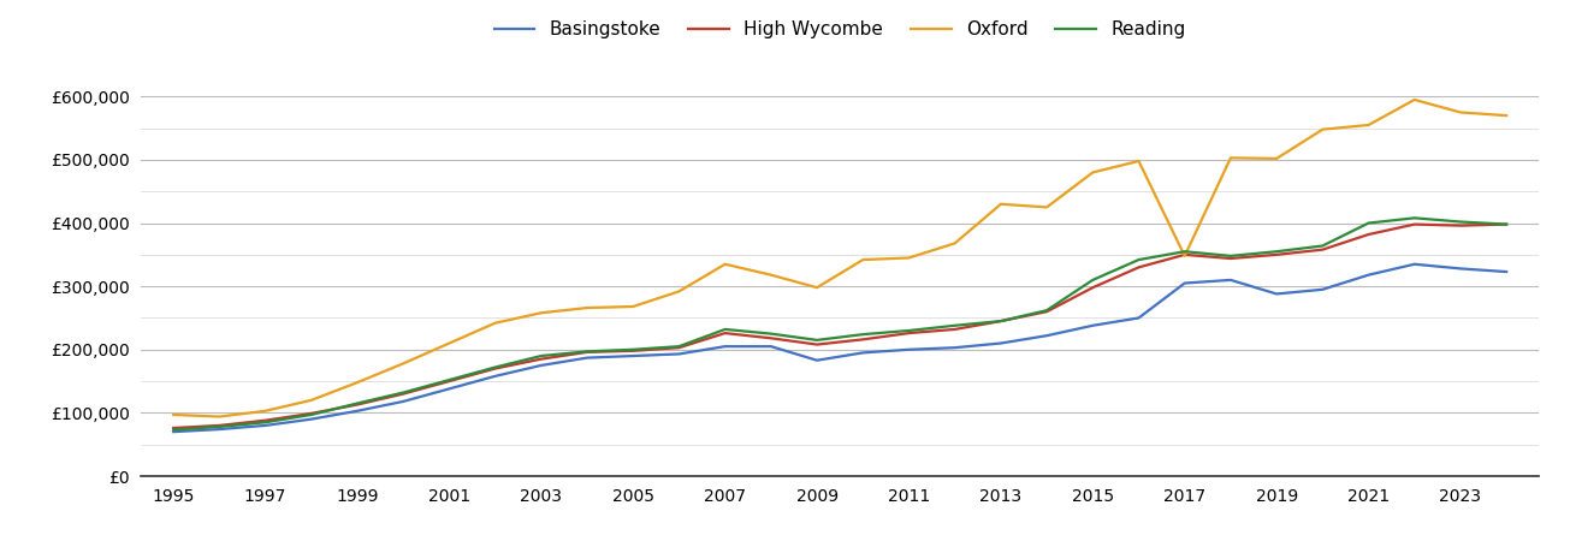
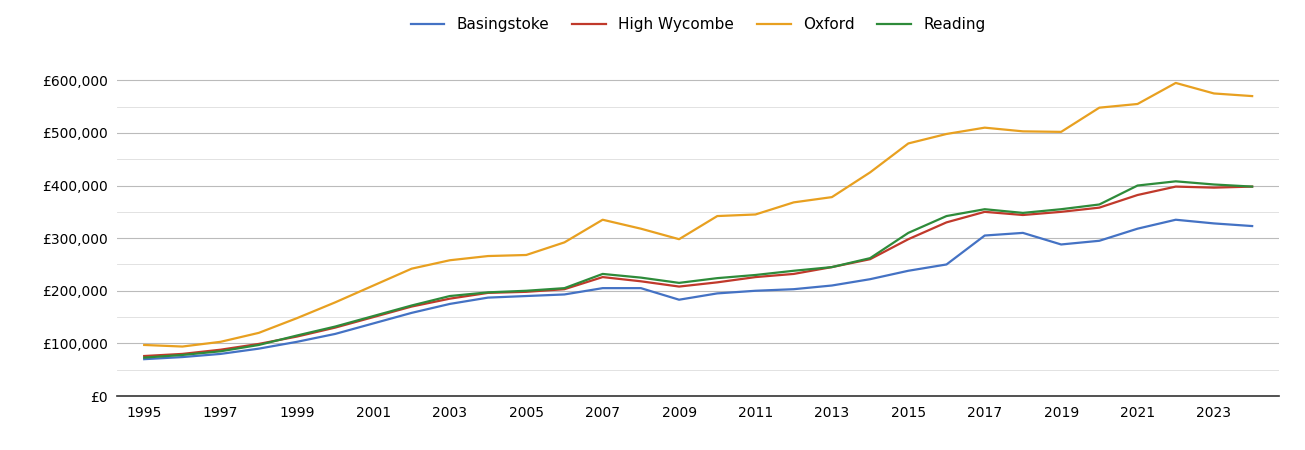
Oxford/2013: £430,000 -> £378,000
Oxford/2017: £348,000 -> £510,000
